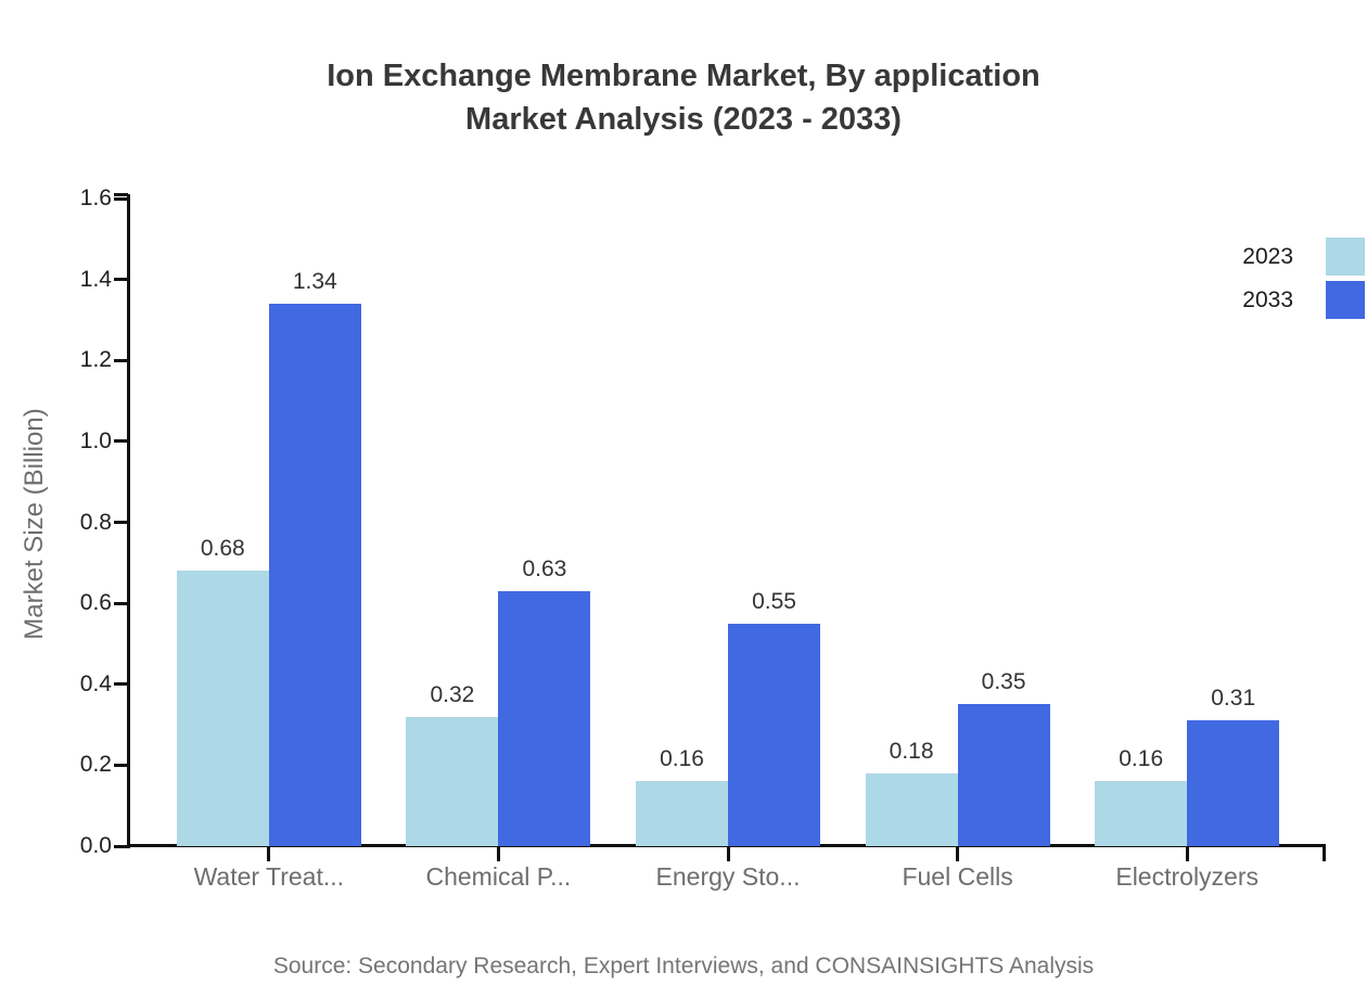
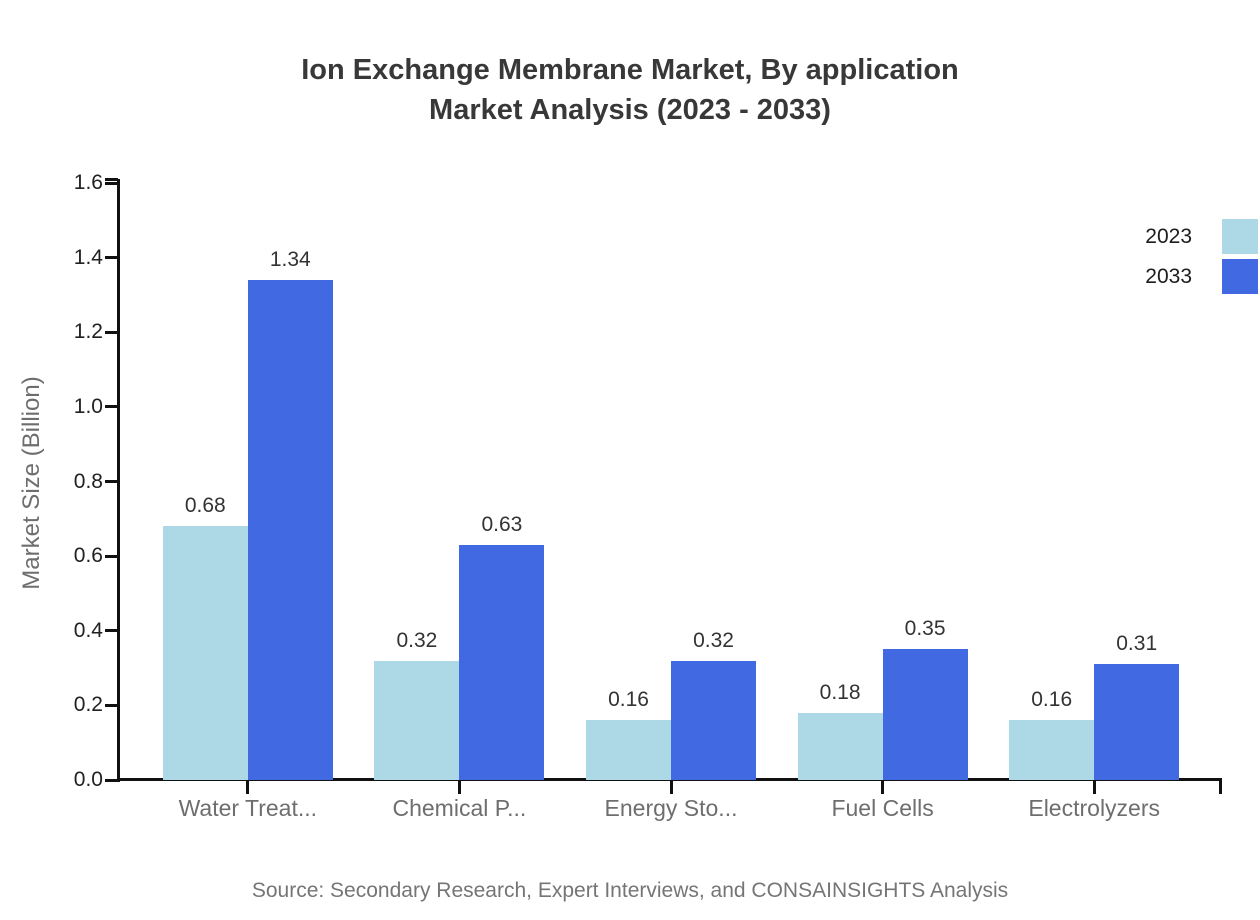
2033/Energy Sto...: 0.55 -> 0.32
